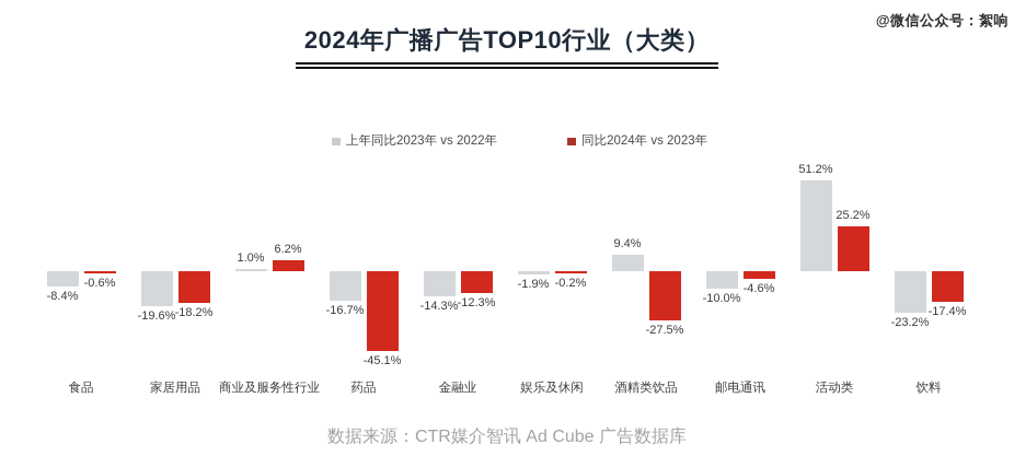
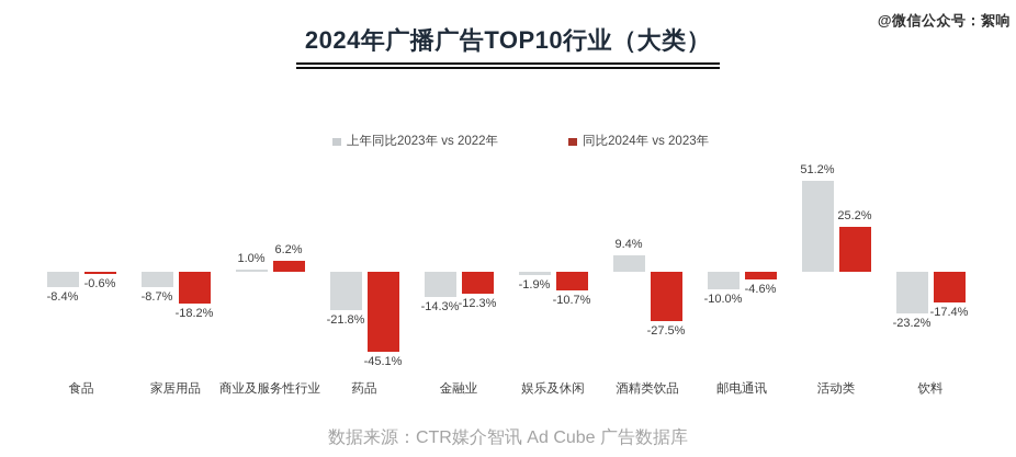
上年同比2023年 vs 2022年/家居用品: -19.6% -> -8.7%
上年同比2023年 vs 2022年/药品: -16.7% -> -21.8%
同比2024年 vs 2023年/娱乐及休闲: -0.2% -> -10.7%
